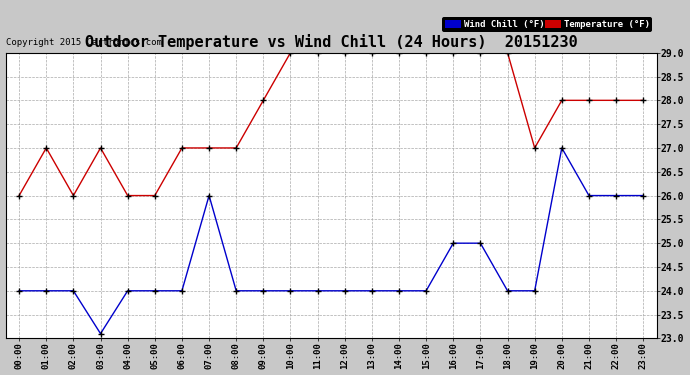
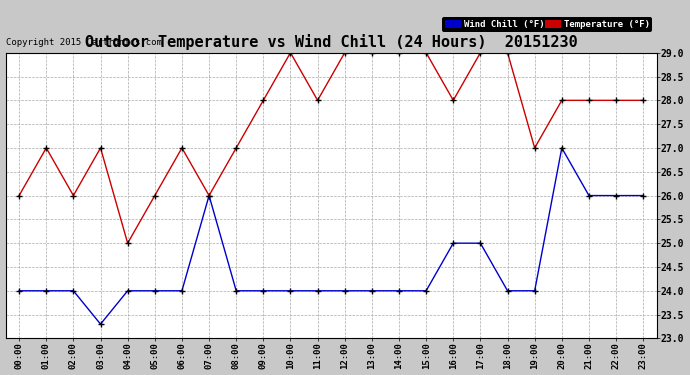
Wind Chill (°F)/03:00: 23.1 -> 23.3
Temperature (°F)/04:00: 26 -> 25
Temperature (°F)/07:00: 27 -> 26
Temperature (°F)/11:00: 29 -> 28
Temperature (°F)/16:00: 29 -> 28
